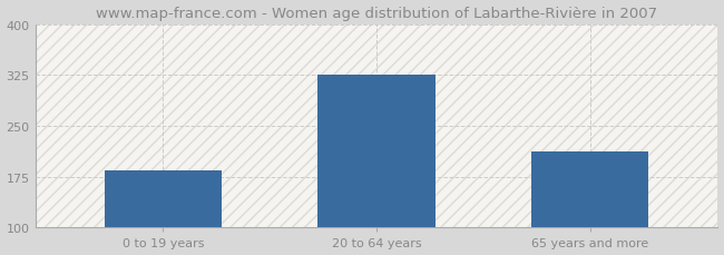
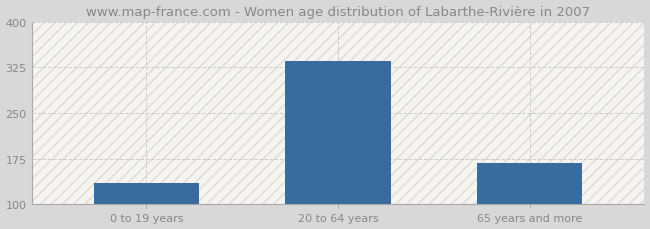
0 to 19 years: 184 -> 135
20 to 64 years: 326 -> 336
65 years and more: 212 -> 168
